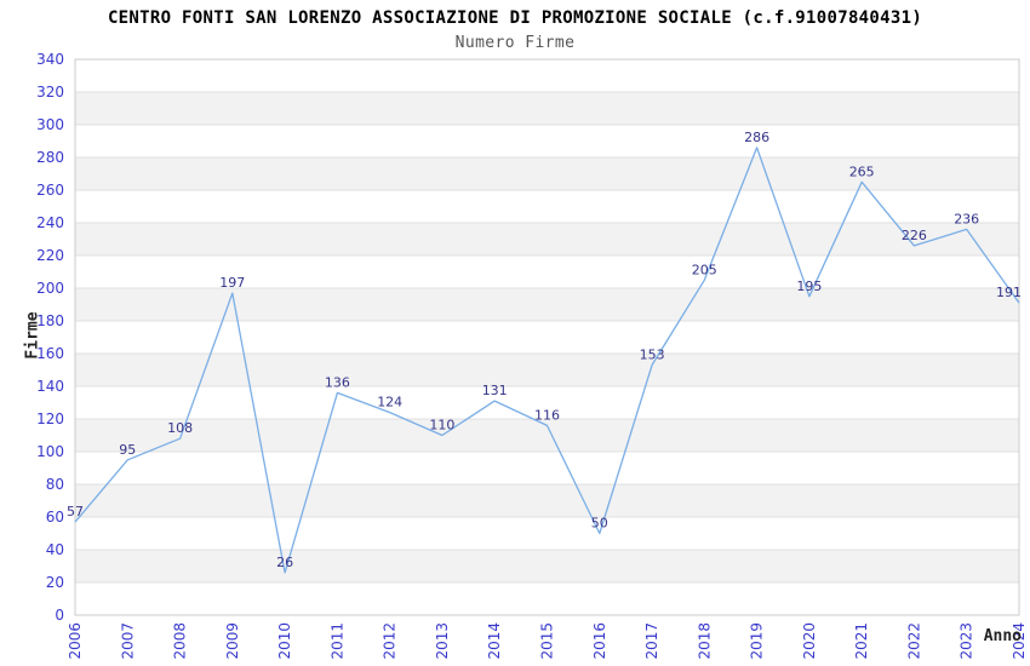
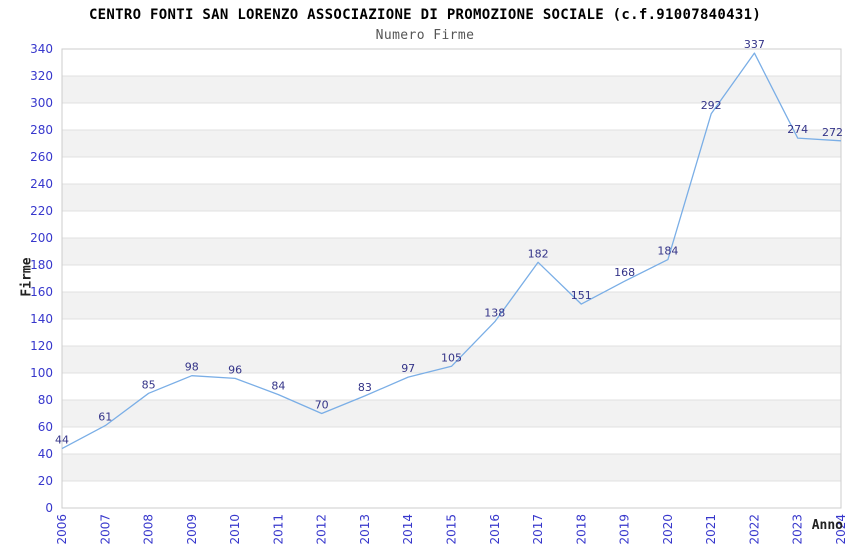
2006: 57 -> 44
2007: 95 -> 61
2008: 108 -> 85
2009: 197 -> 98
2010: 26 -> 96
2011: 136 -> 84
2012: 124 -> 70
2013: 110 -> 83
2014: 131 -> 97
2015: 116 -> 105
2016: 50 -> 138
2017: 153 -> 182
2018: 205 -> 151
2019: 286 -> 168
2020: 195 -> 184
2021: 265 -> 292
2022: 226 -> 337
2023: 236 -> 274
2024: 191 -> 272
